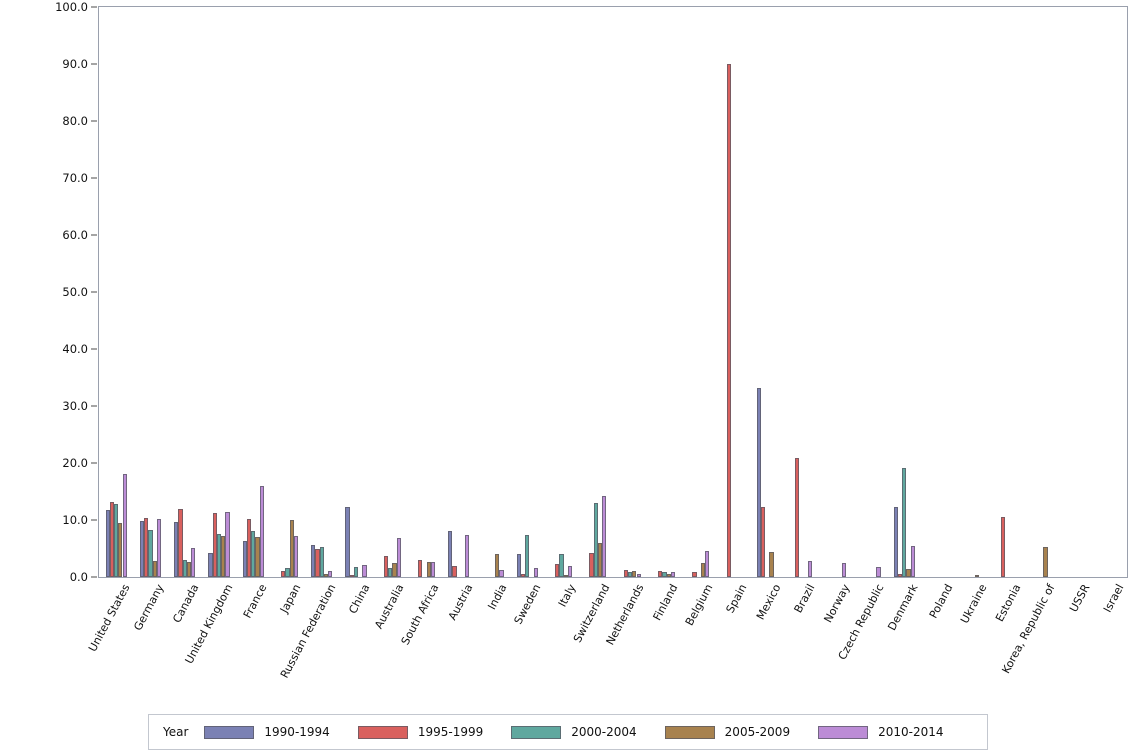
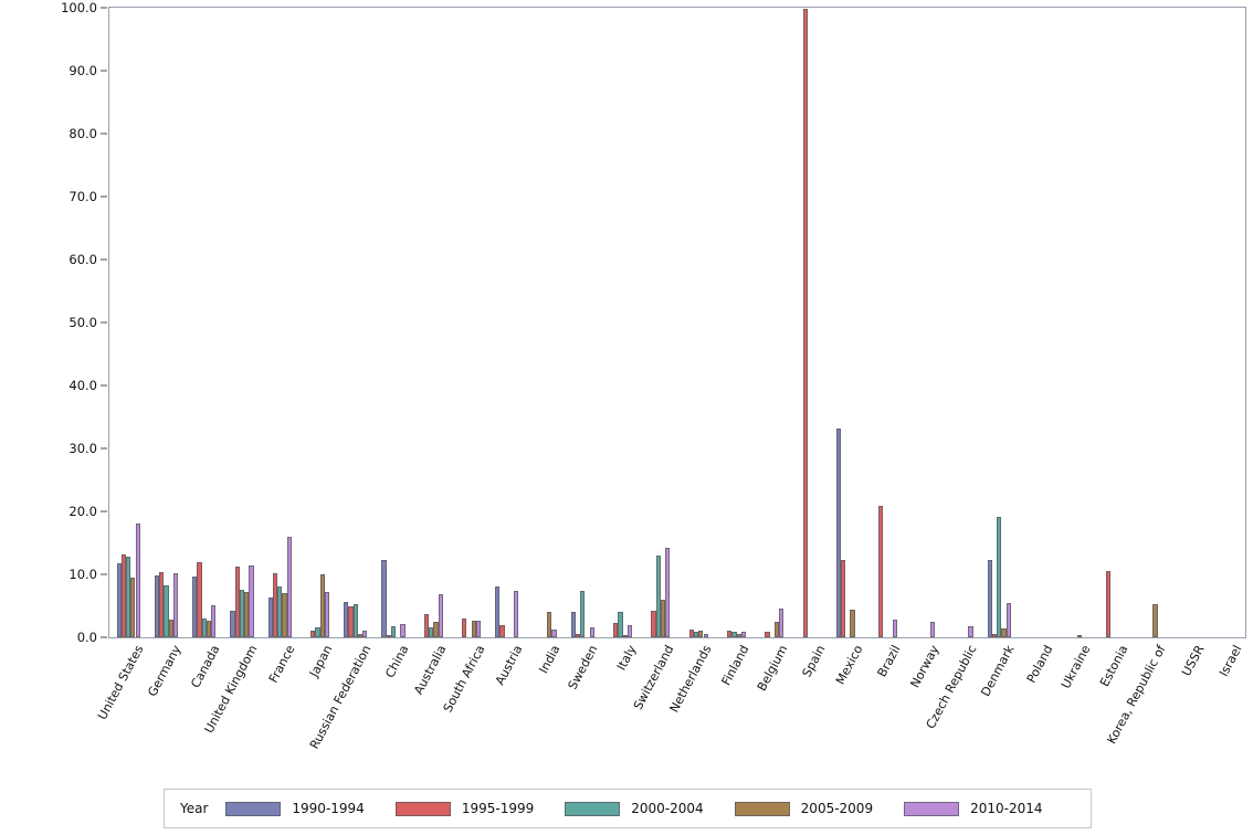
1995-1999/Spain: 90 -> 100
